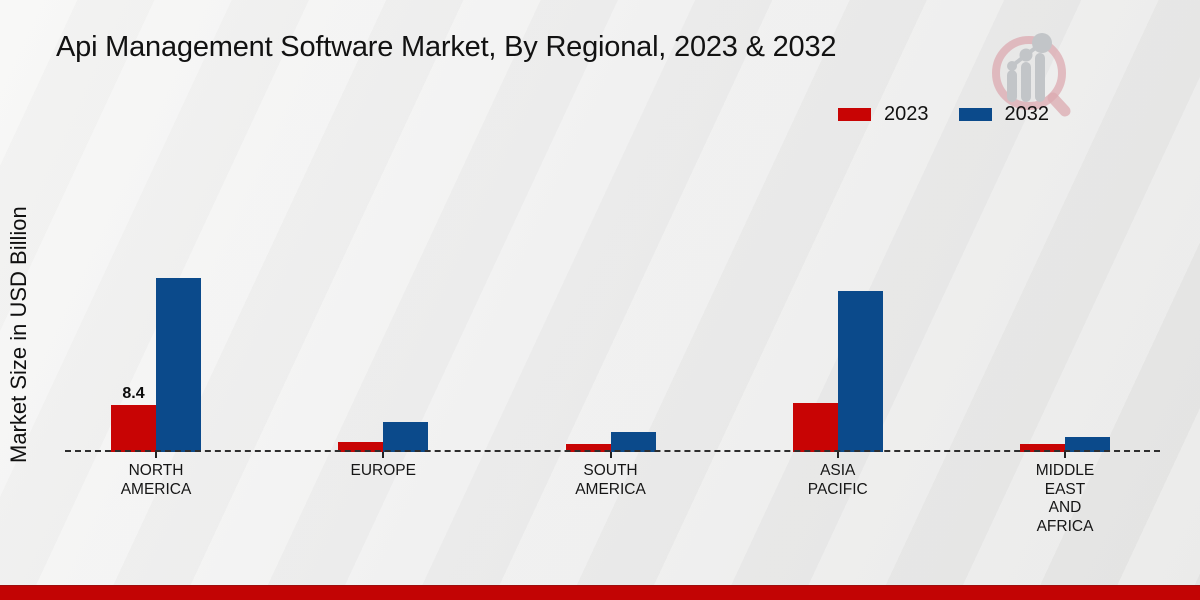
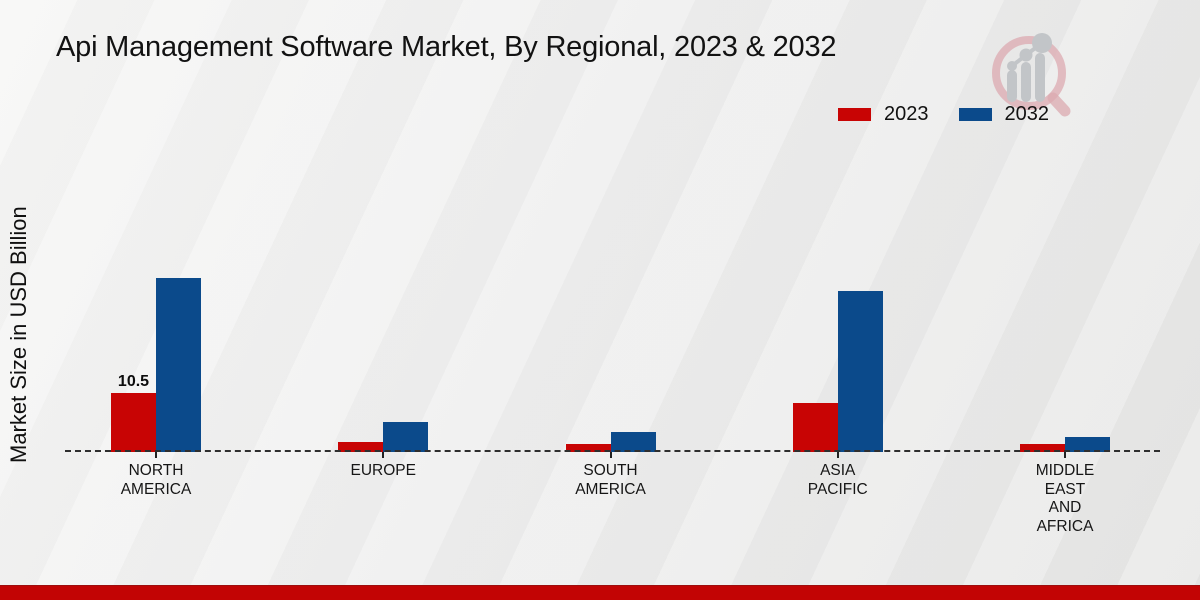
2023/NORTH AMERICA: 8.4 -> 10.5
